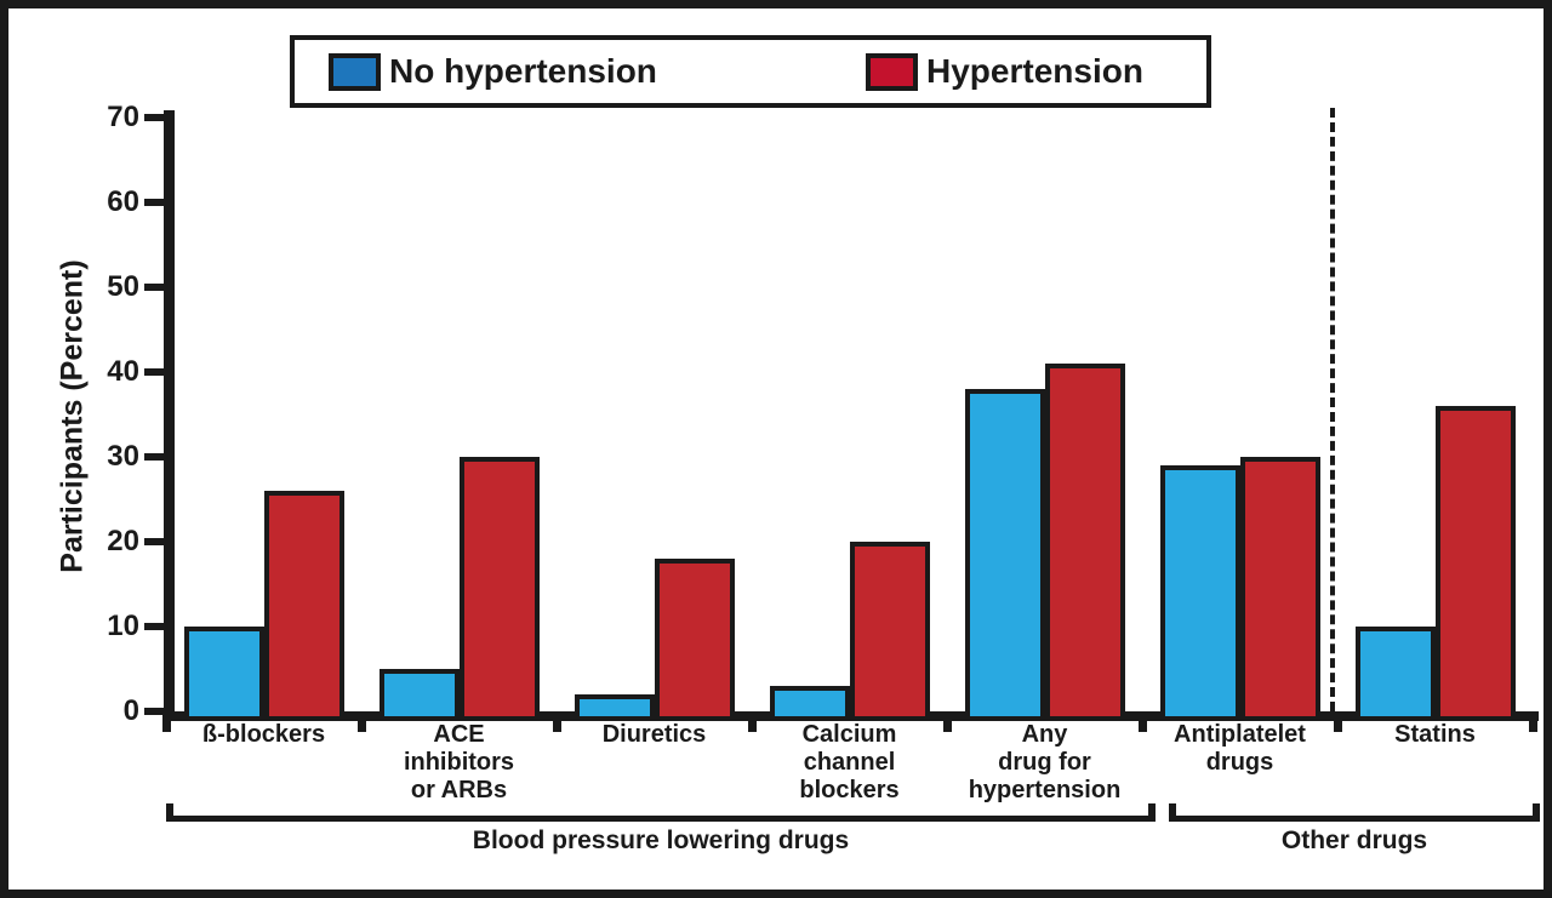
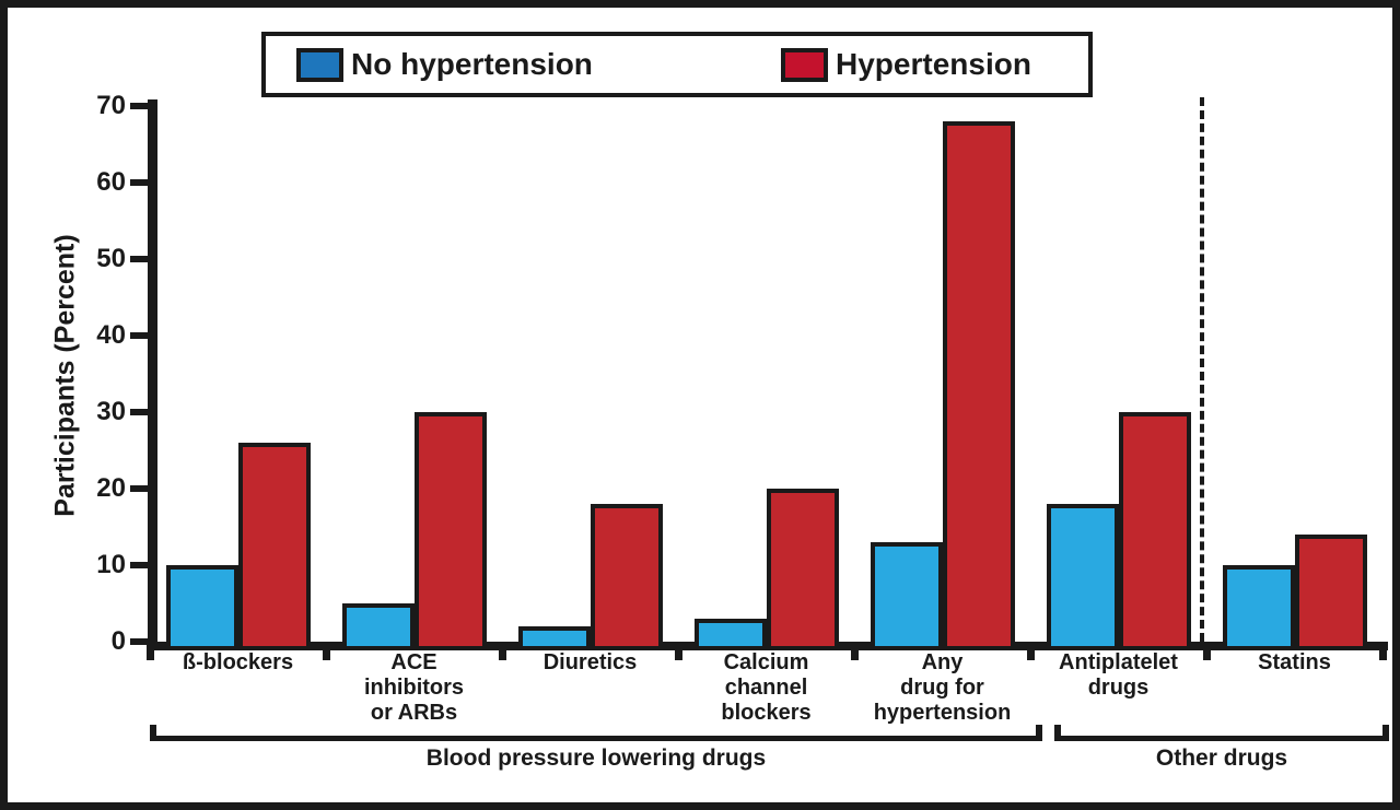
No hypertension/Any drug for hypertension: 38 -> 13
Hypertension/Any drug for hypertension: 41 -> 68
No hypertension/Antiplatelet drugs: 29 -> 18
Hypertension/Statins: 36 -> 14
